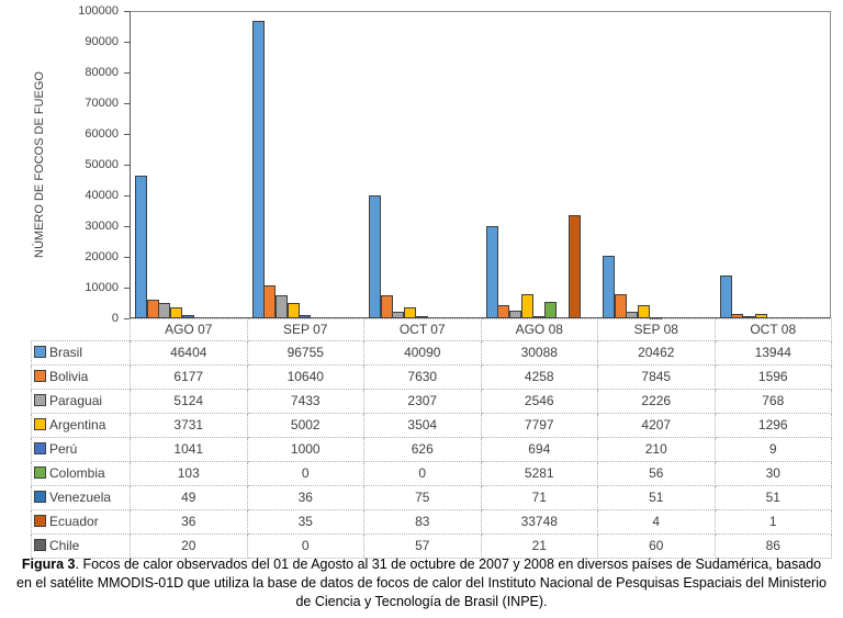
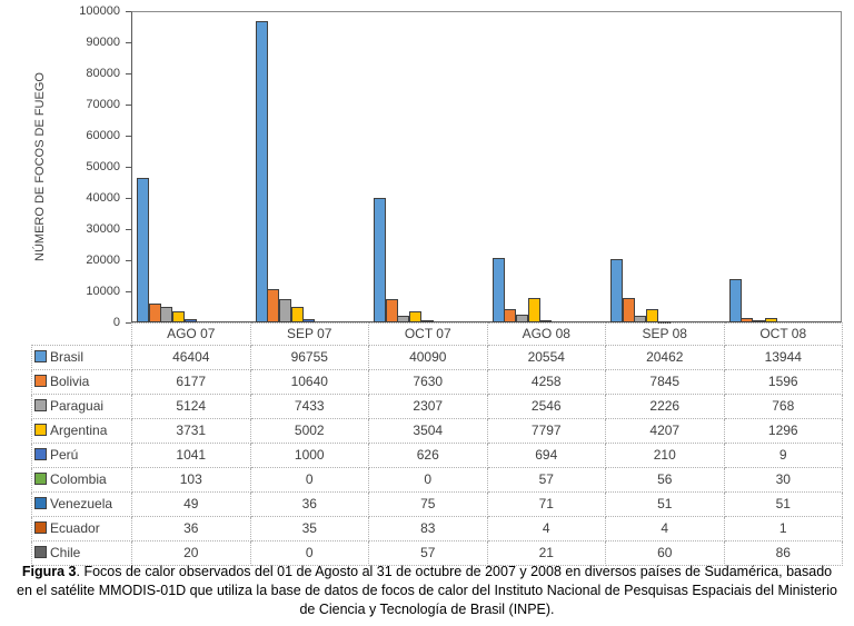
Brasil/AGO 08: 30088 -> 20554
Colombia/AGO 08: 5281 -> 57
Ecuador/AGO 08: 33748 -> 4
